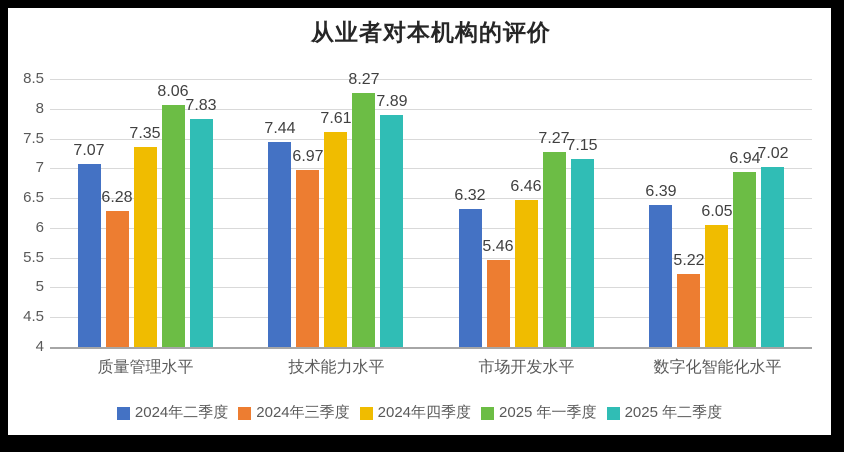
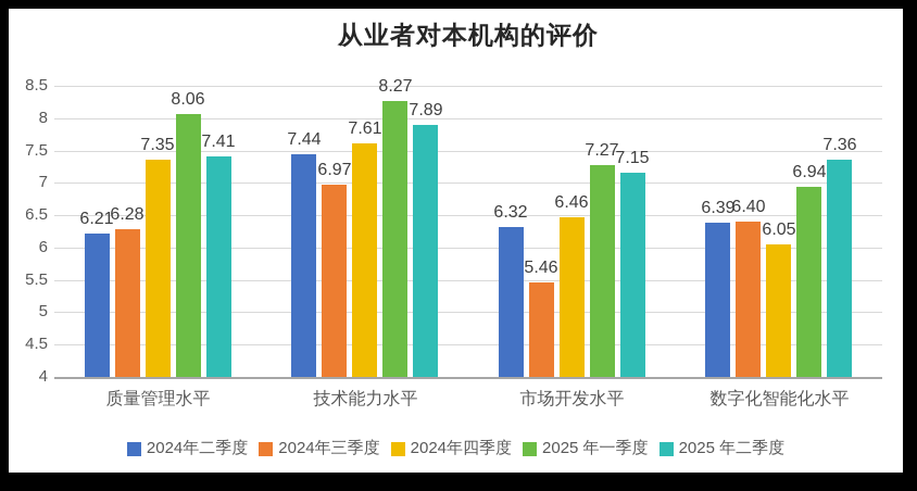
2024年二季度/质量管理水平: 7.07 -> 6.21
2025 年二季度/质量管理水平: 7.83 -> 7.41
2024年三季度/数字化智能化水平: 5.22 -> 6.40
2025 年二季度/数字化智能化水平: 7.02 -> 7.36
